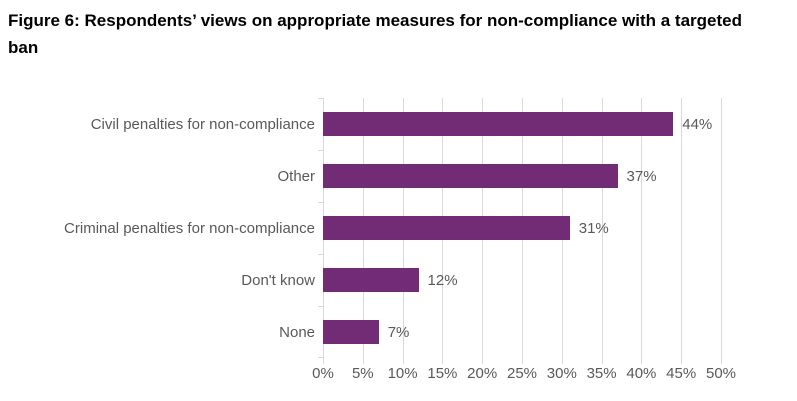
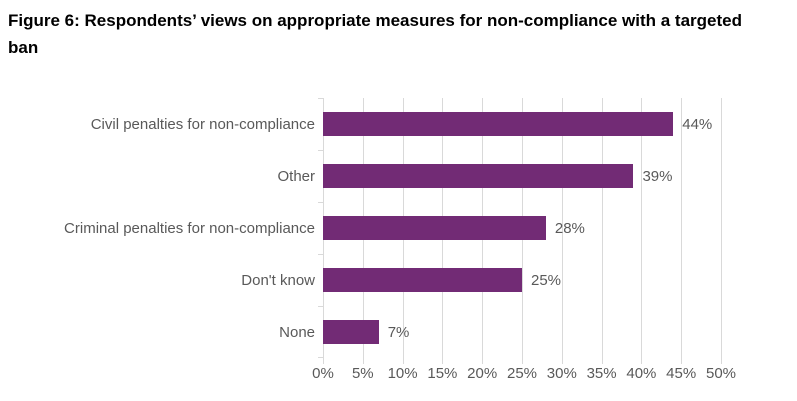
Other: 37% -> 39%
Criminal penalties for non-compliance: 31% -> 28%
Don't know: 12% -> 25%
